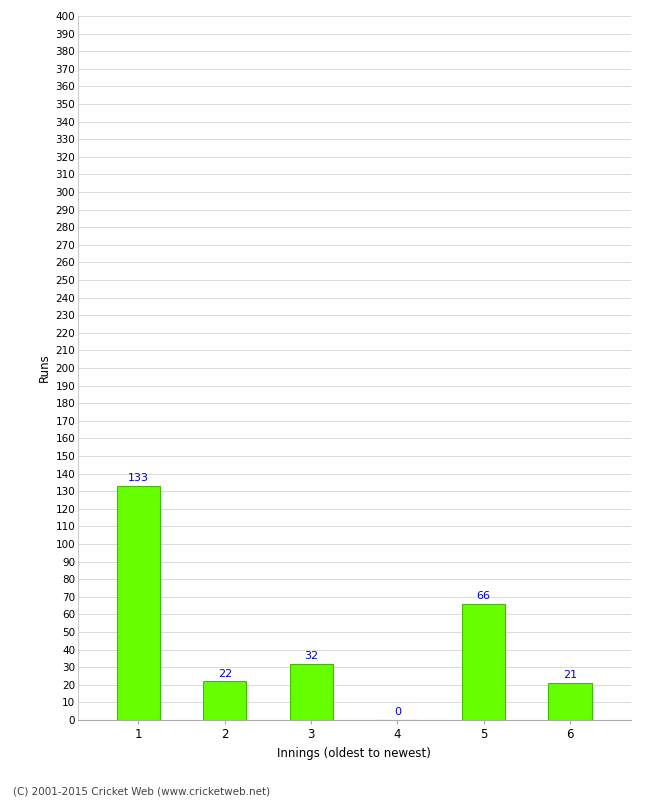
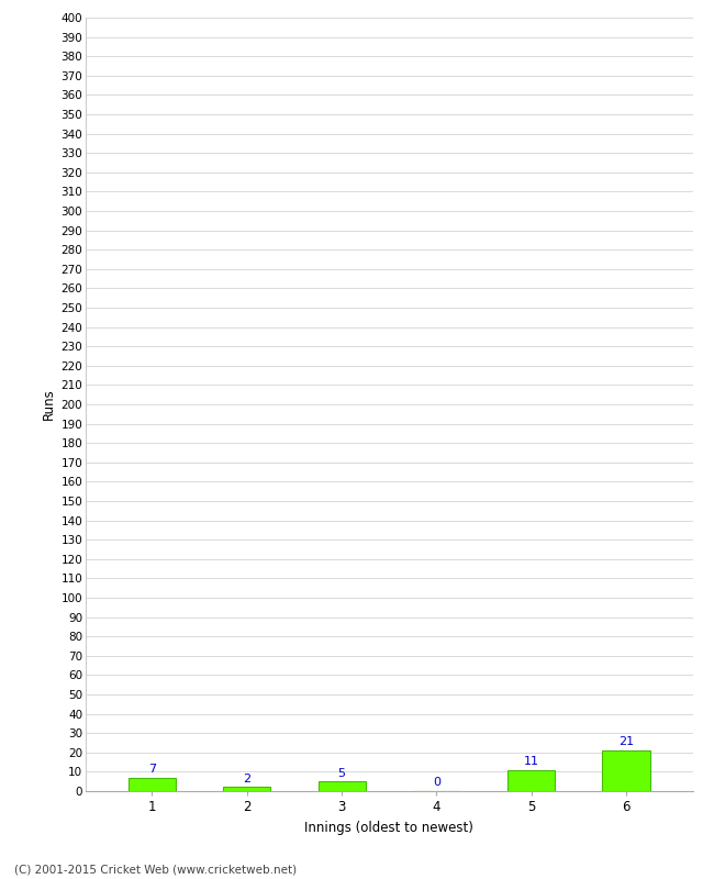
1: 133 -> 7
2: 22 -> 2
3: 32 -> 5
5: 66 -> 11
